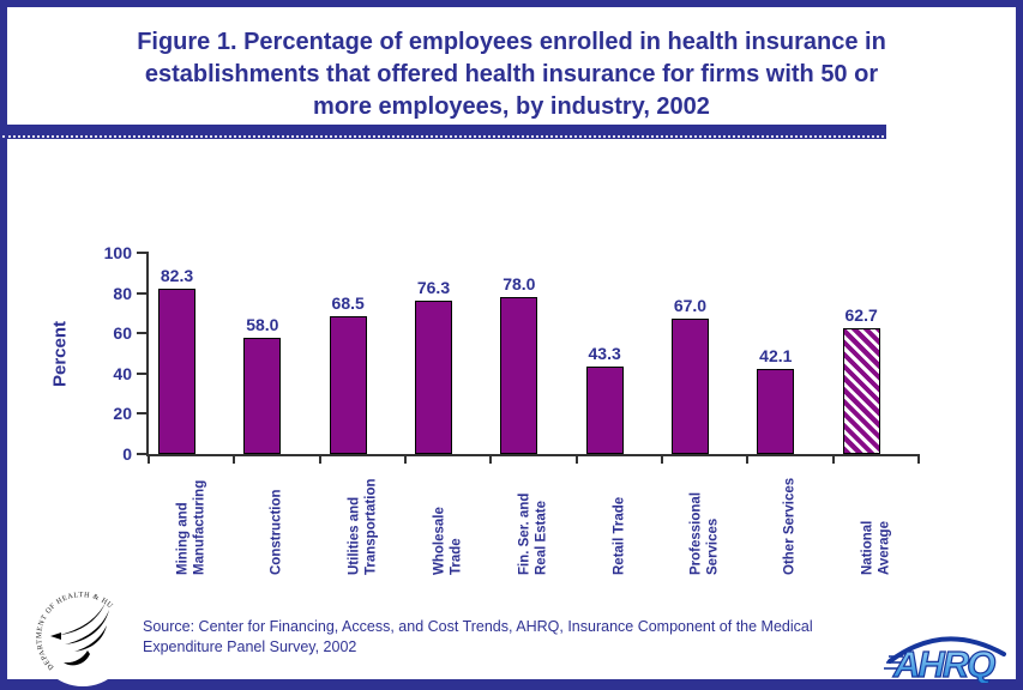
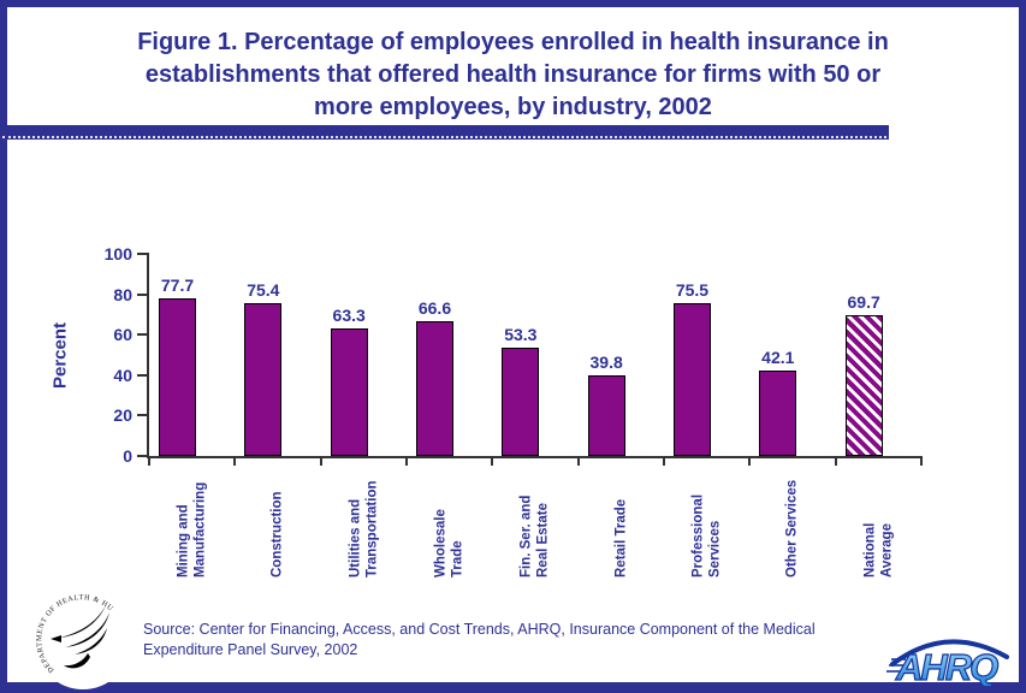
Mining and Manufacturing: 82.3 -> 77.7
Construction: 58.0 -> 75.4
Utilities and Transportation: 68.5 -> 63.3
Wholesale Trade: 76.3 -> 66.6
Fin. Ser. and Real Estate: 78.0 -> 53.3
Retail Trade: 43.3 -> 39.8
Professional Services: 67.0 -> 75.5
National Average: 62.7 -> 69.7
